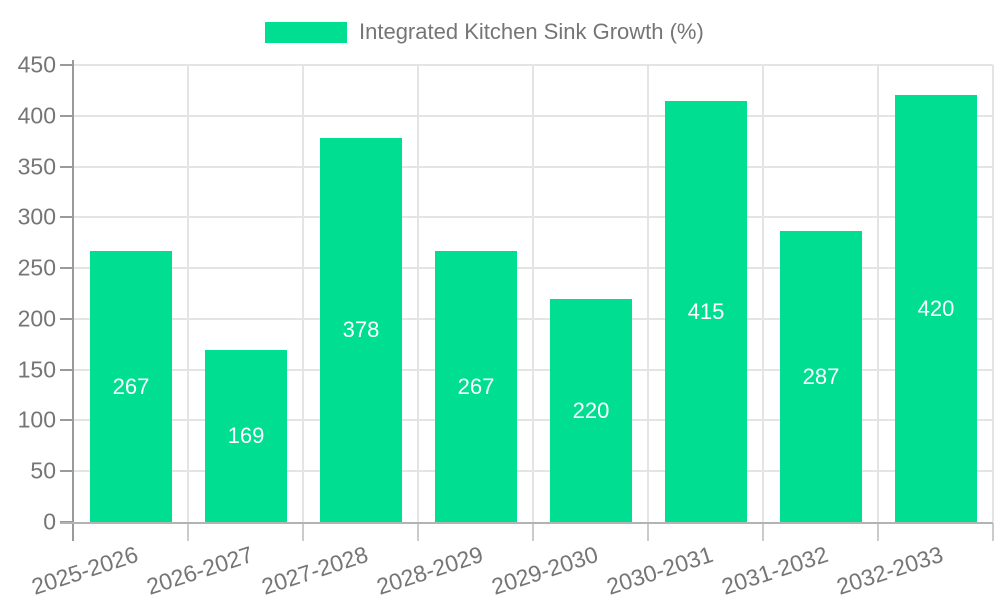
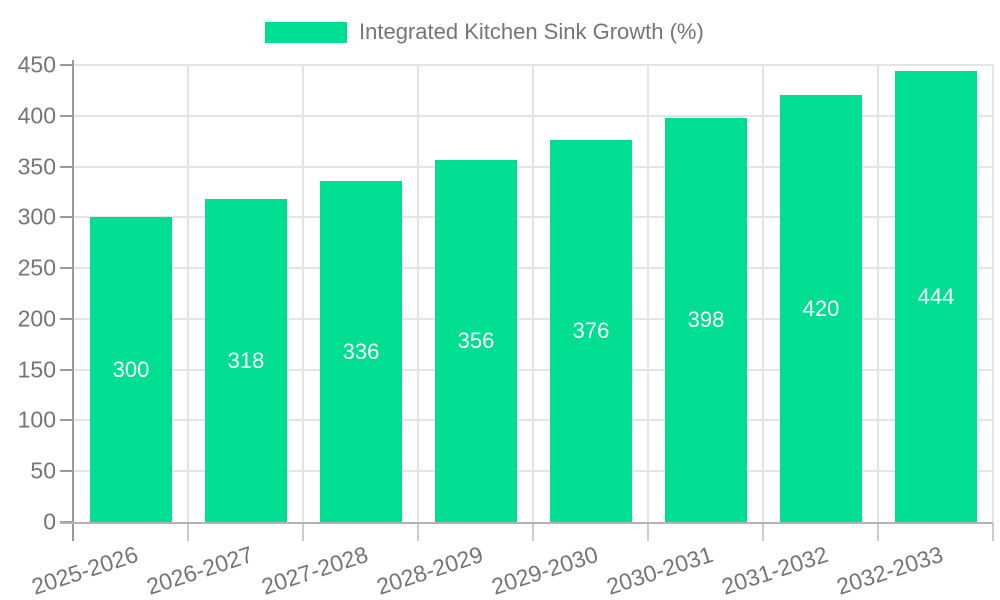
2025-2026: 267 -> 300
2026-2027: 169 -> 318
2027-2028: 378 -> 336
2028-2029: 267 -> 356
2029-2030: 220 -> 376
2030-2031: 415 -> 398
2031-2032: 287 -> 420
2032-2033: 420 -> 444
